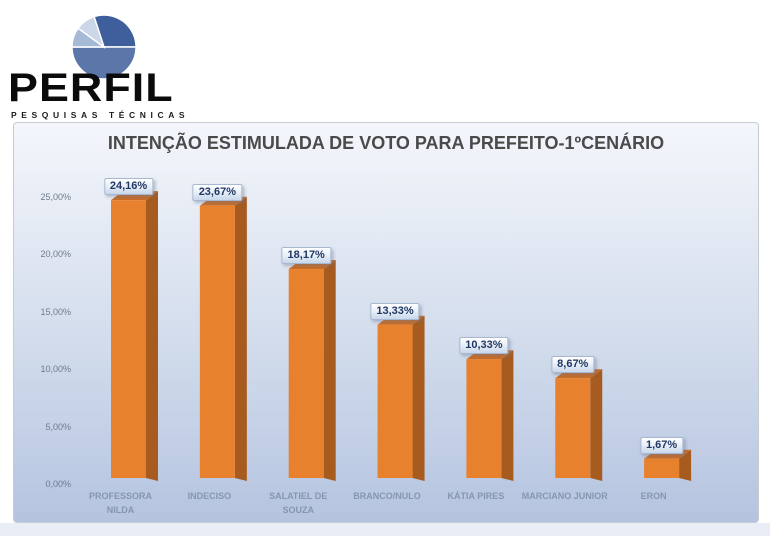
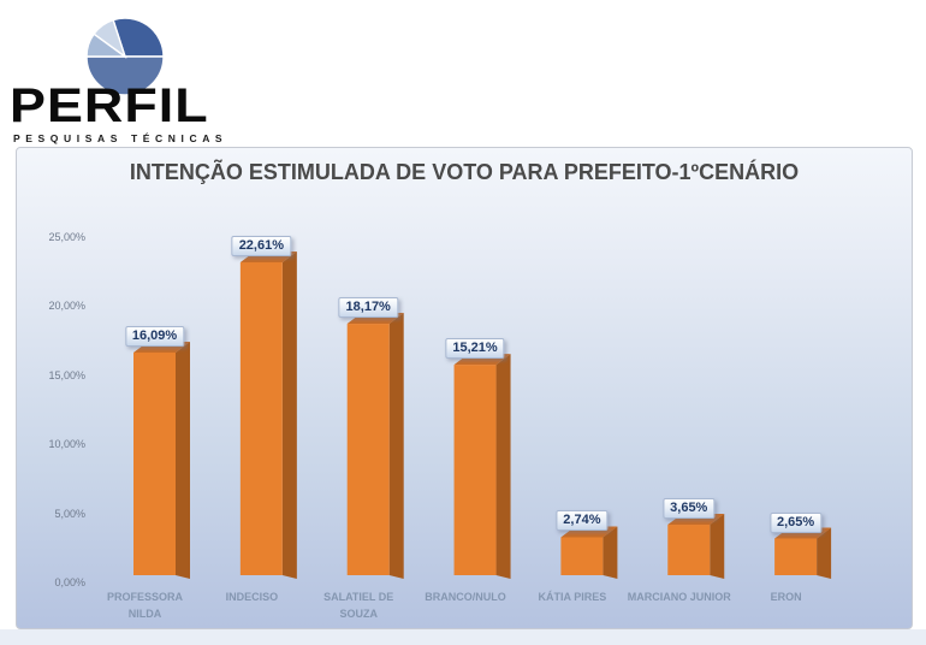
PROFESSORA NILDA: 24,16% -> 16,09%
INDECISO: 23,67% -> 22,61%
BRANCO/NULO: 13,33% -> 15,21%
KÁTIA PIRES: 10,33% -> 2,74%
MARCIANO JUNIOR: 8,67% -> 3,65%
ERON: 1,67% -> 2,65%
